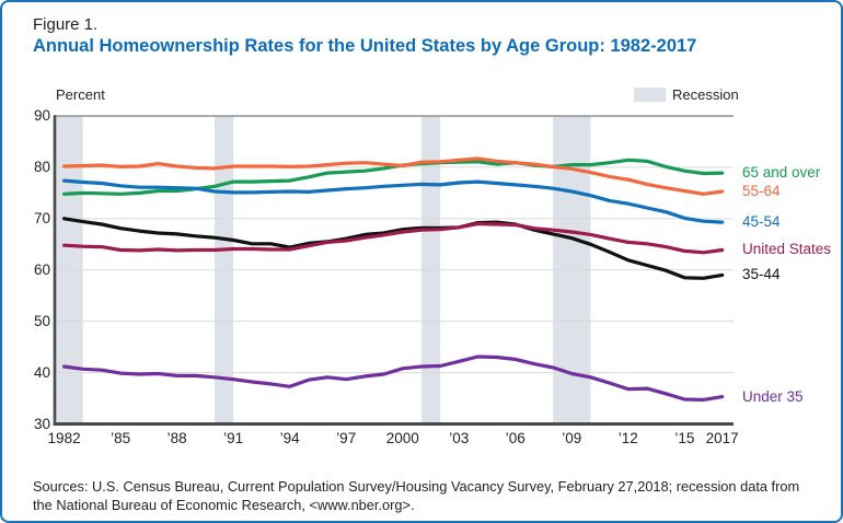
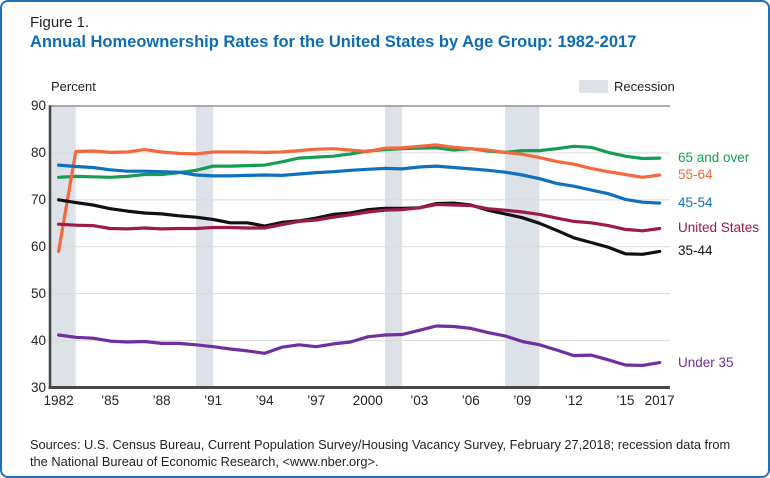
55-64/1982: 80 -> 59
